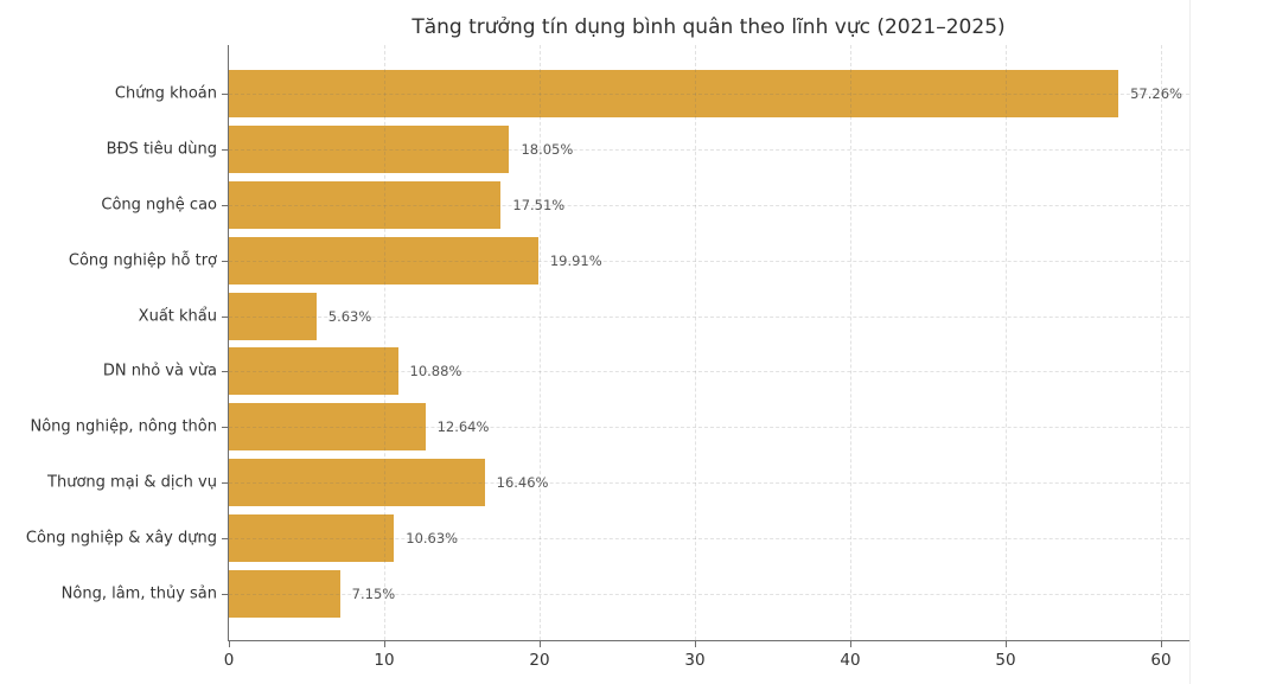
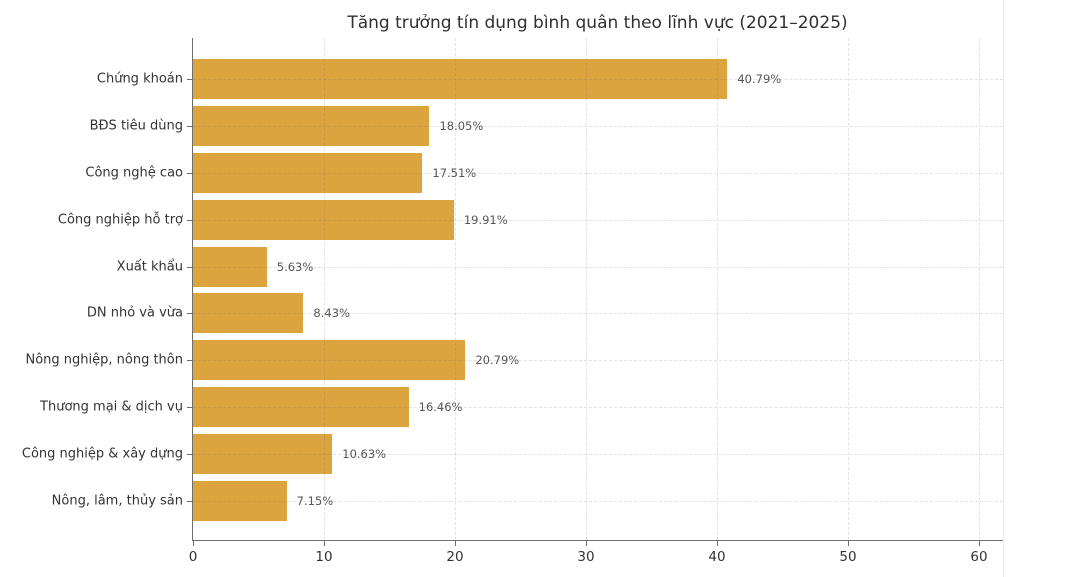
Chứng khoán: 57.26% -> 40.79%
DN nhỏ và vừa: 10.88% -> 8.43%
Nông nghiệp, nông thôn: 12.64% -> 20.79%
